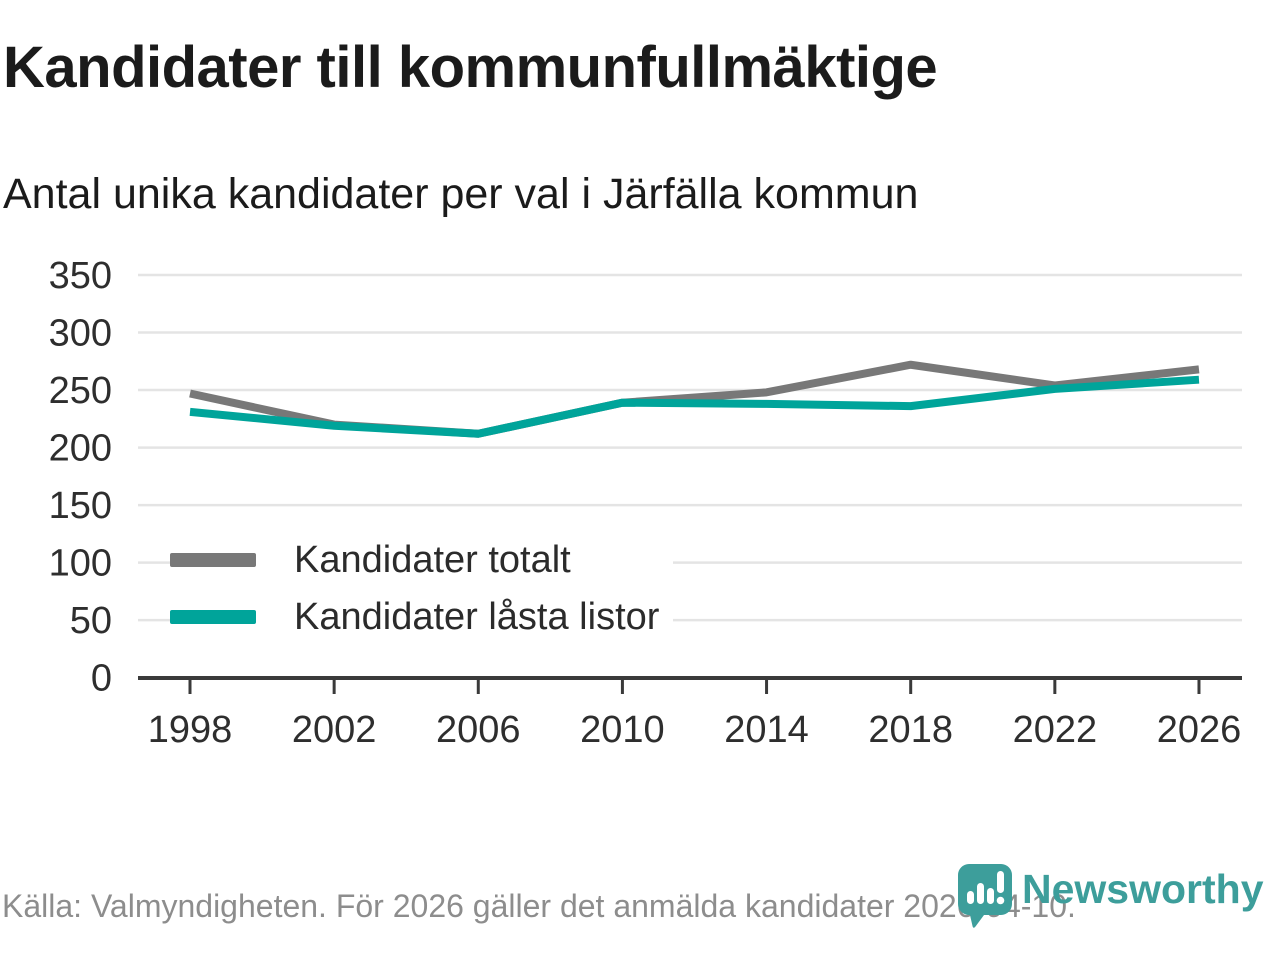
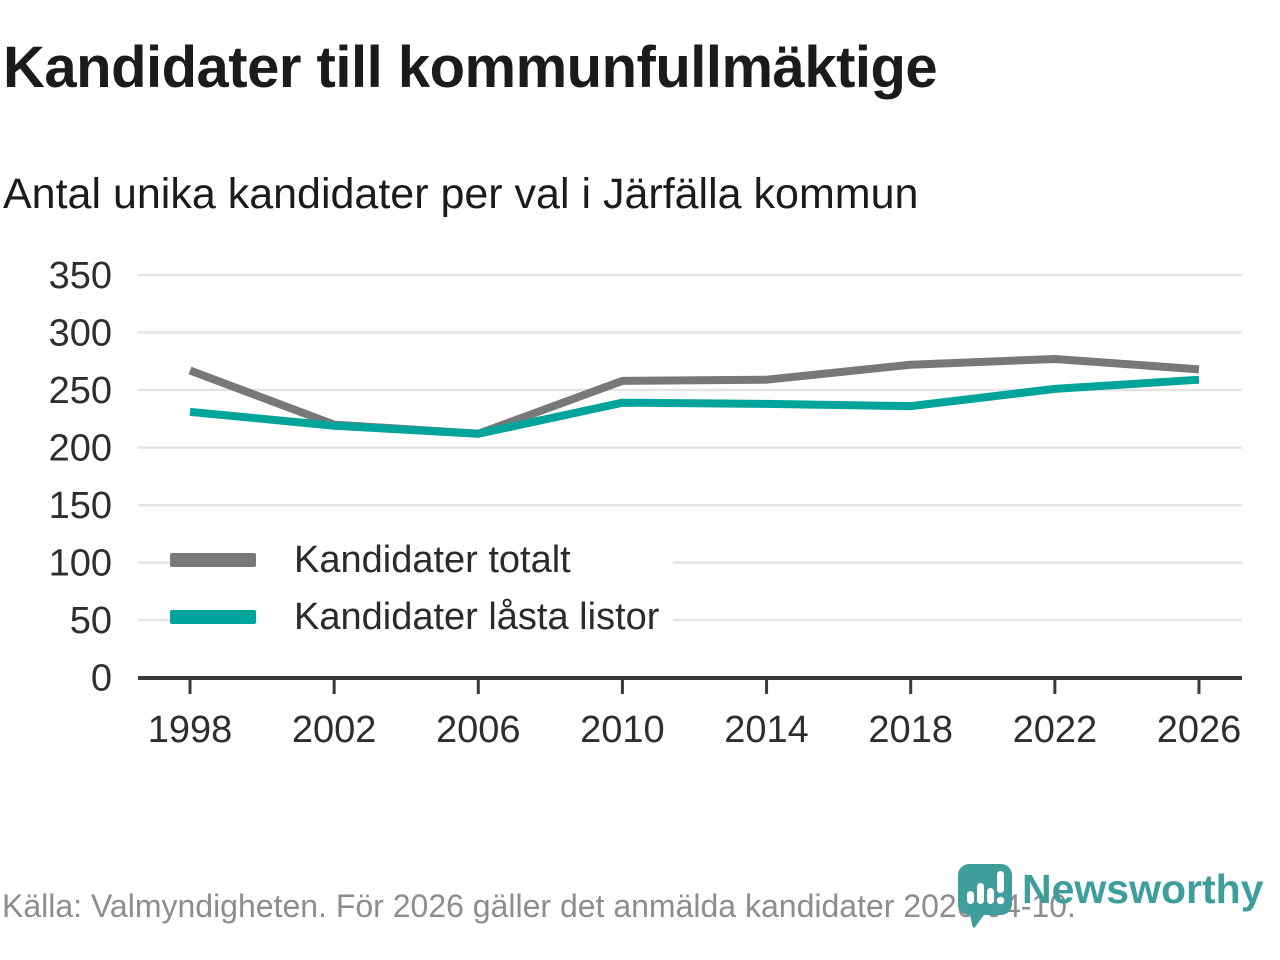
Kandidater totalt/1998: 247 -> 267
Kandidater totalt/2010: 239 -> 258
Kandidater totalt/2014: 248 -> 259
Kandidater totalt/2022: 254 -> 277
